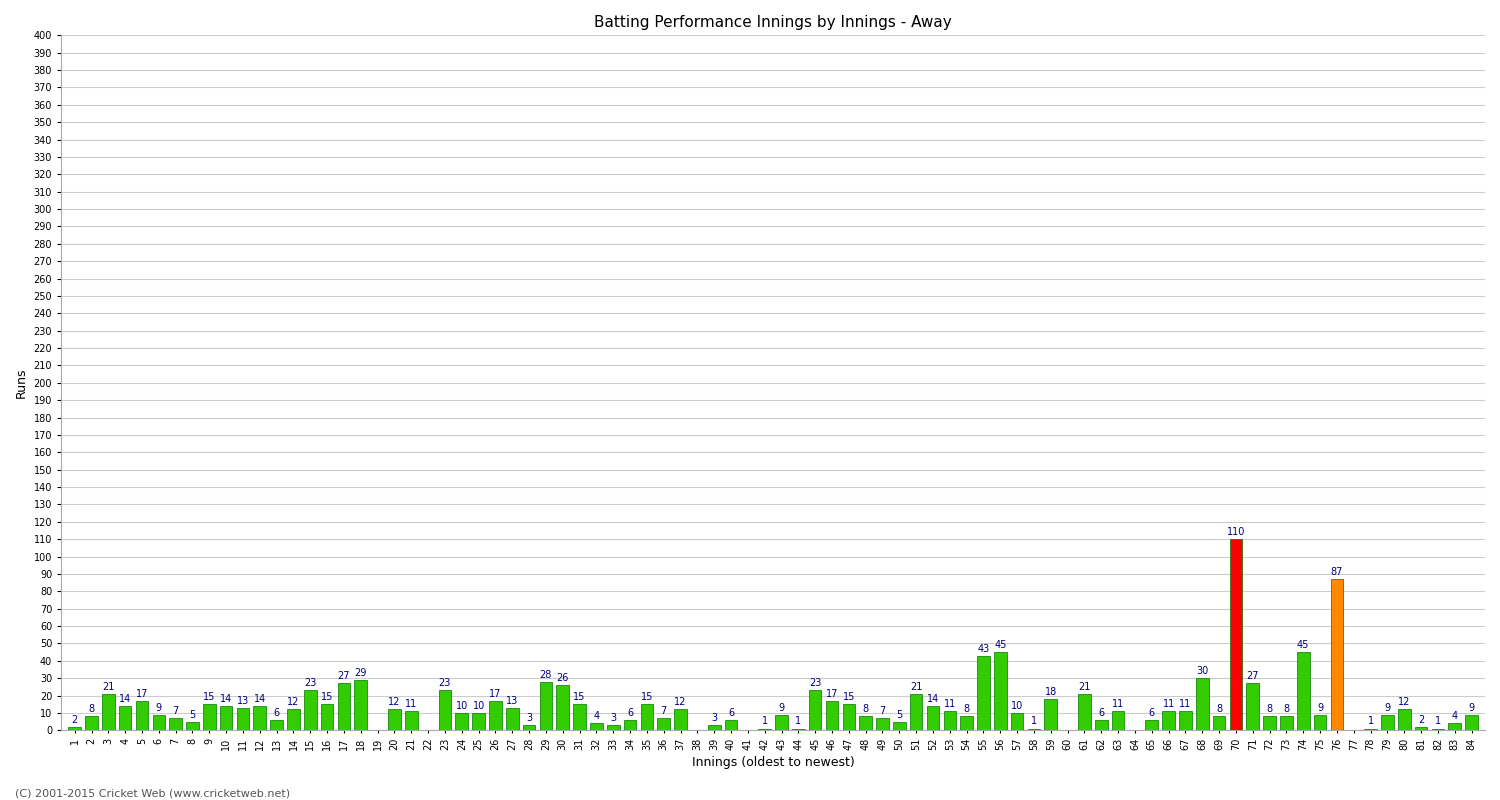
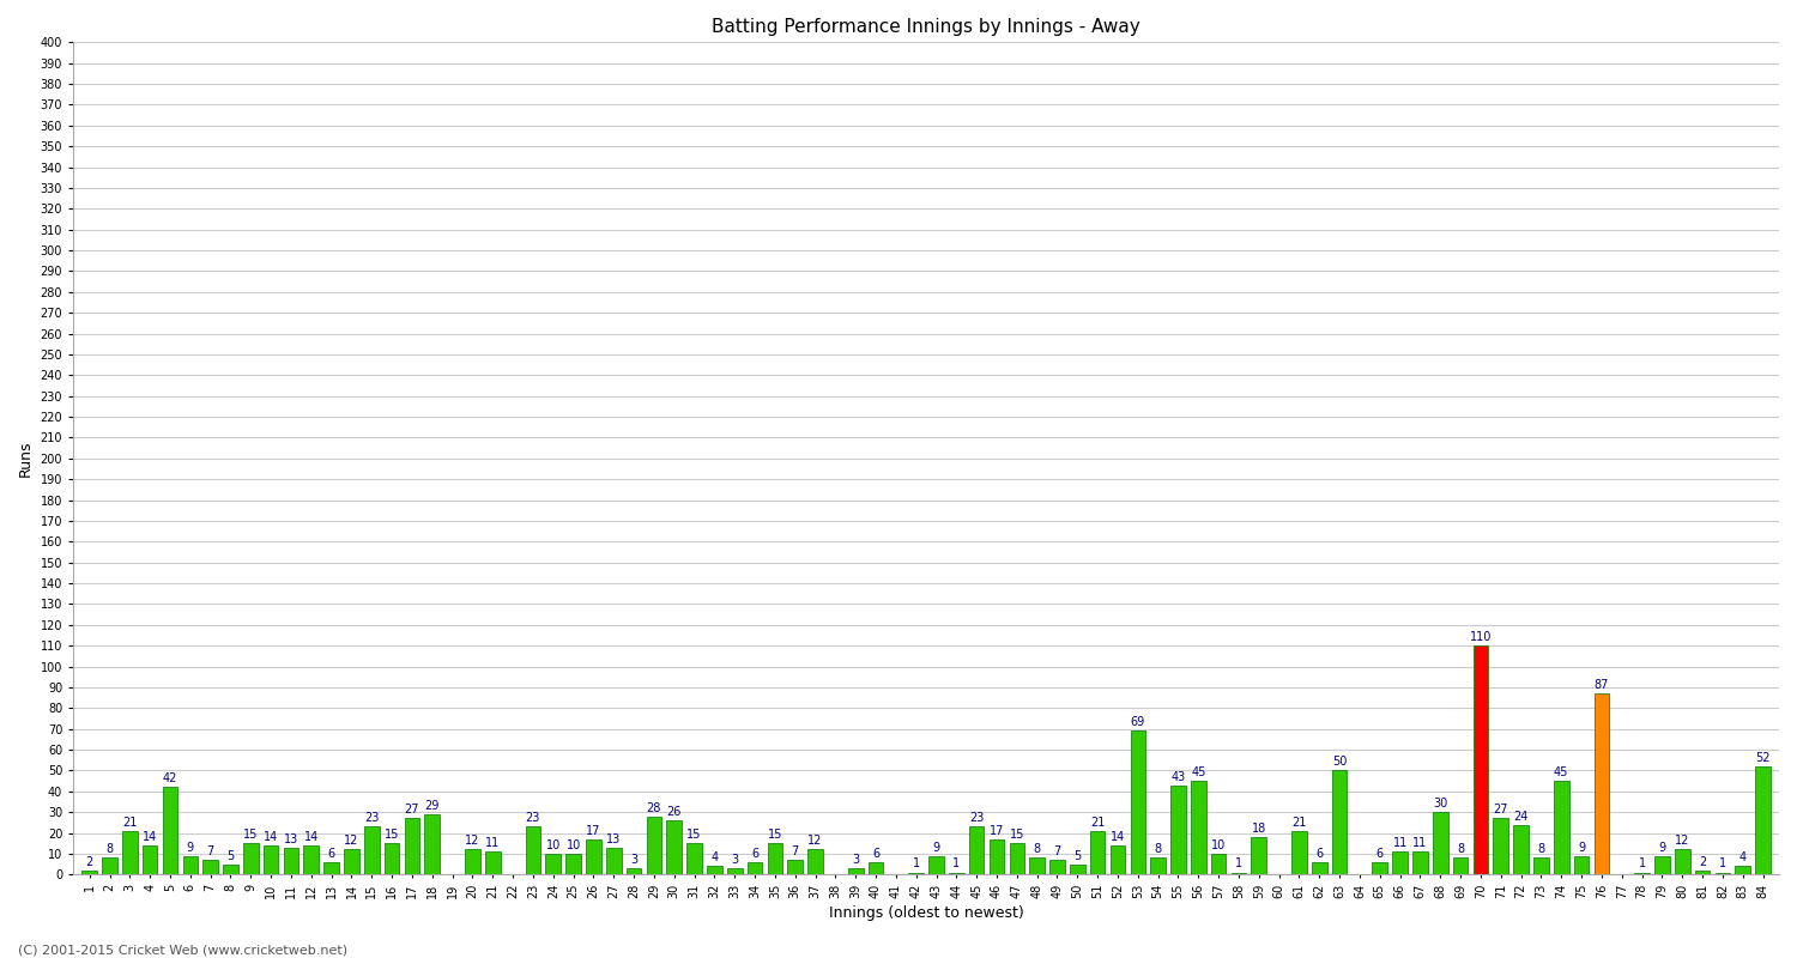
5: 17 -> 42
53: 11 -> 69
63: 11 -> 50
72: 8 -> 24
84: 9 -> 52
